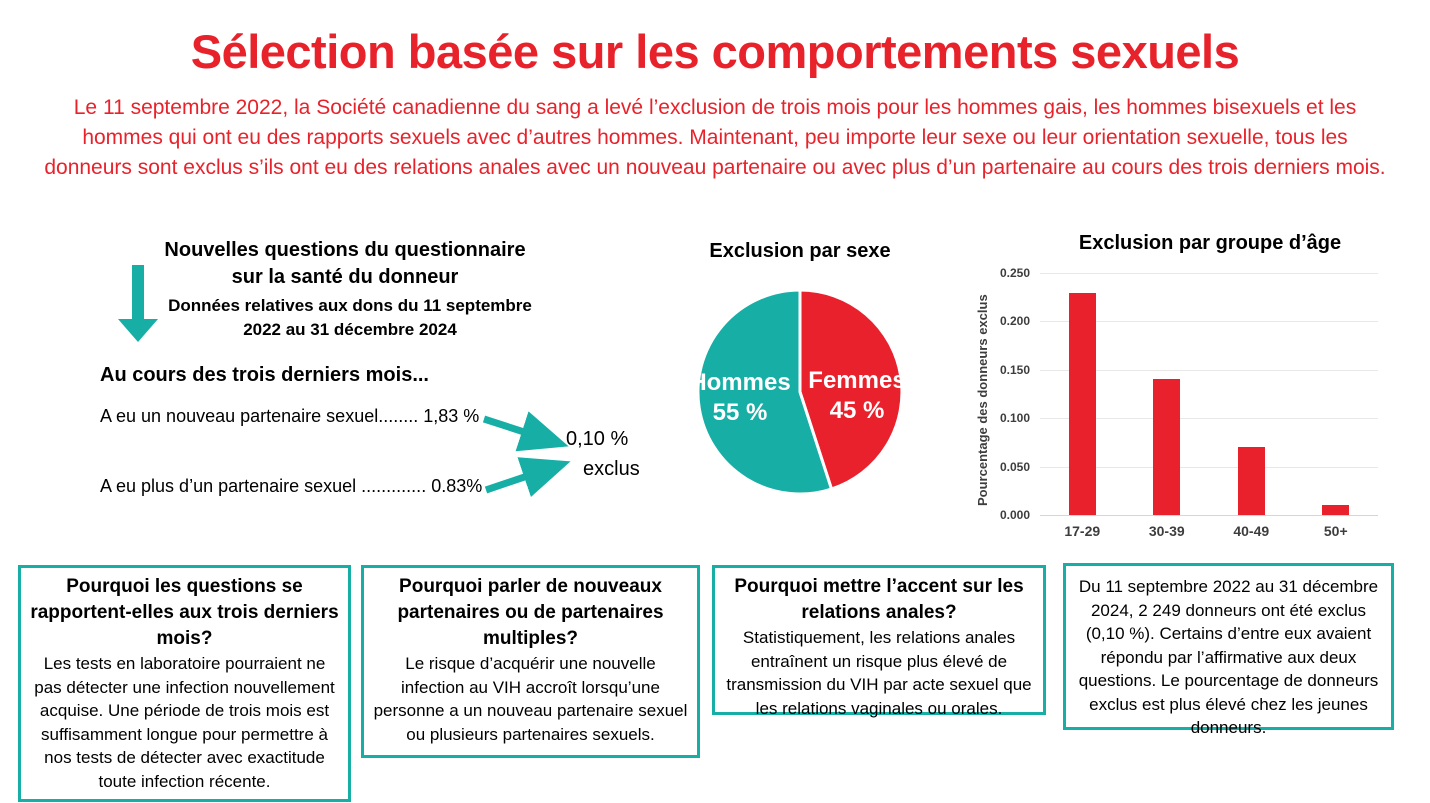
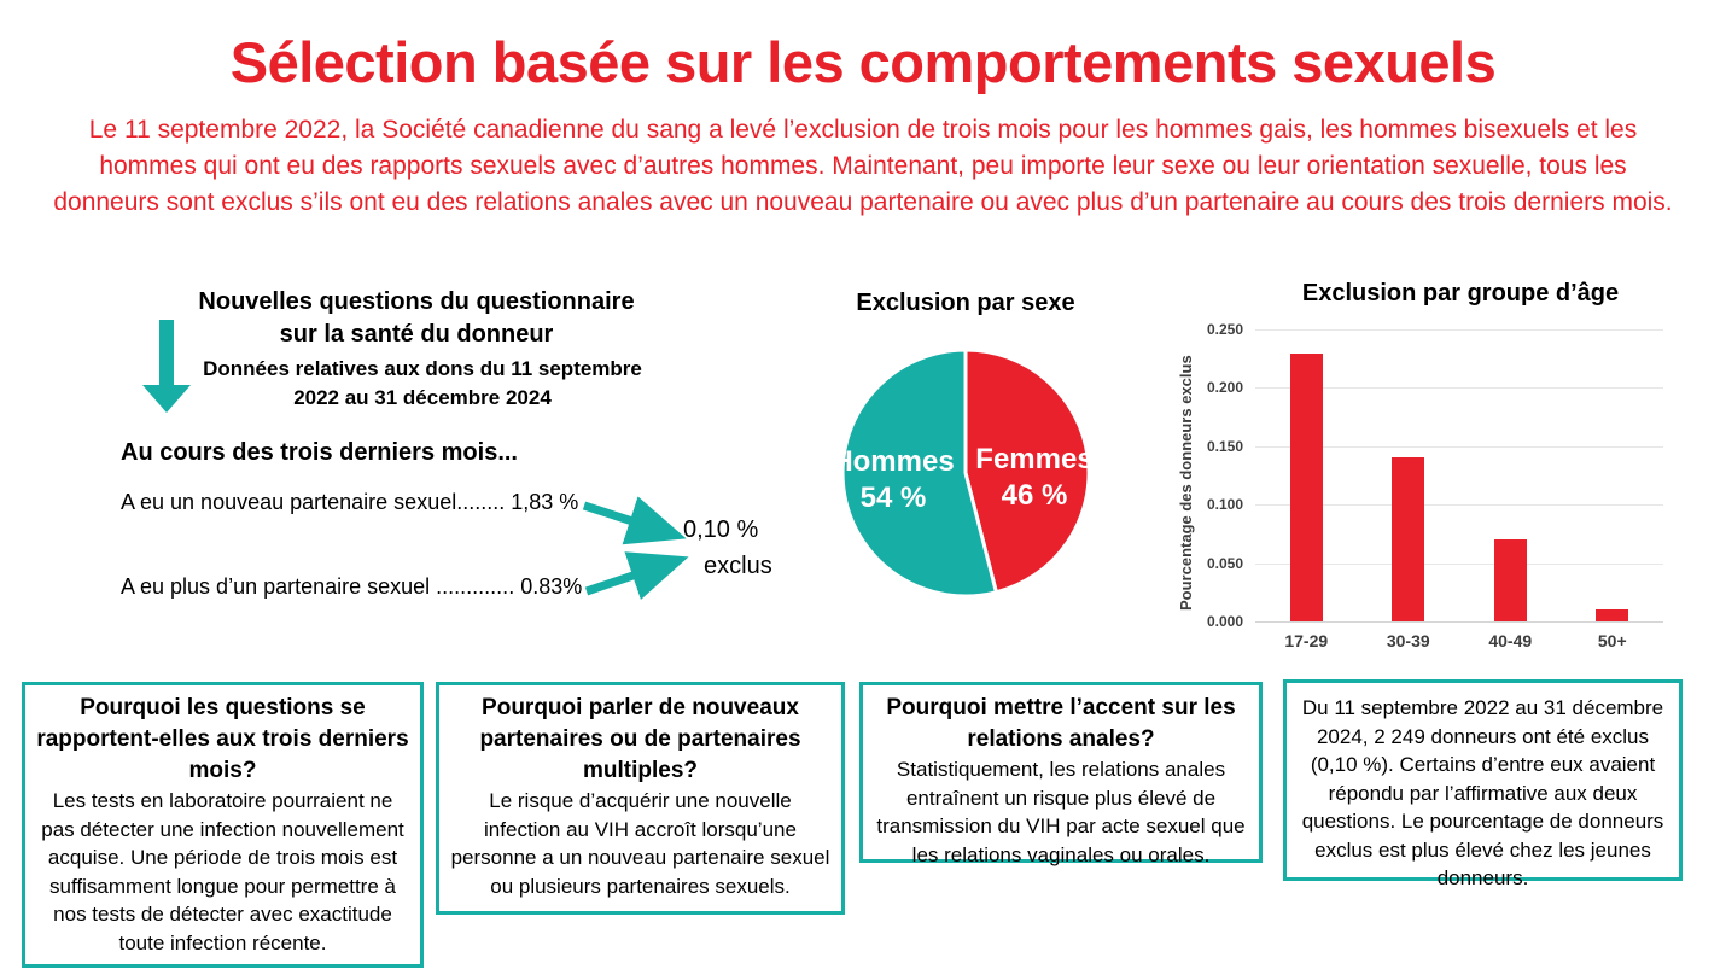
Exclusion par sexe/Femmes: 45 -> 46
Exclusion par sexe/Hommes: 55 -> 54
